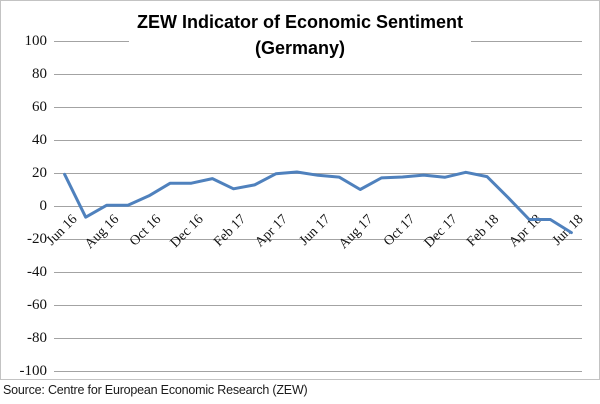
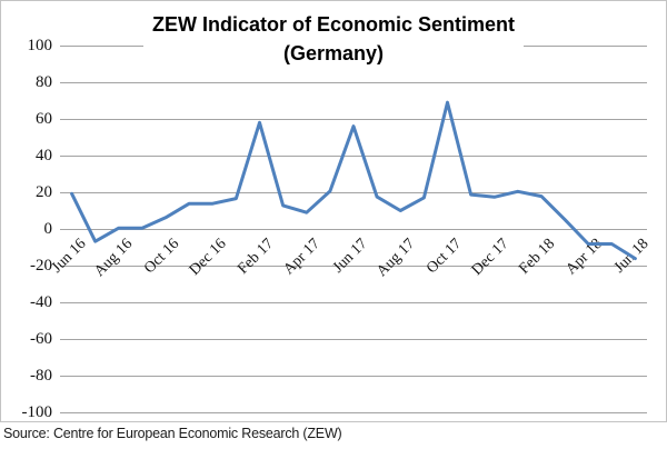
Feb 17: 10 -> 58
Apr 17: 20 -> 9
Jun 17: 19 -> 56
Oct 17: 18 -> 69
